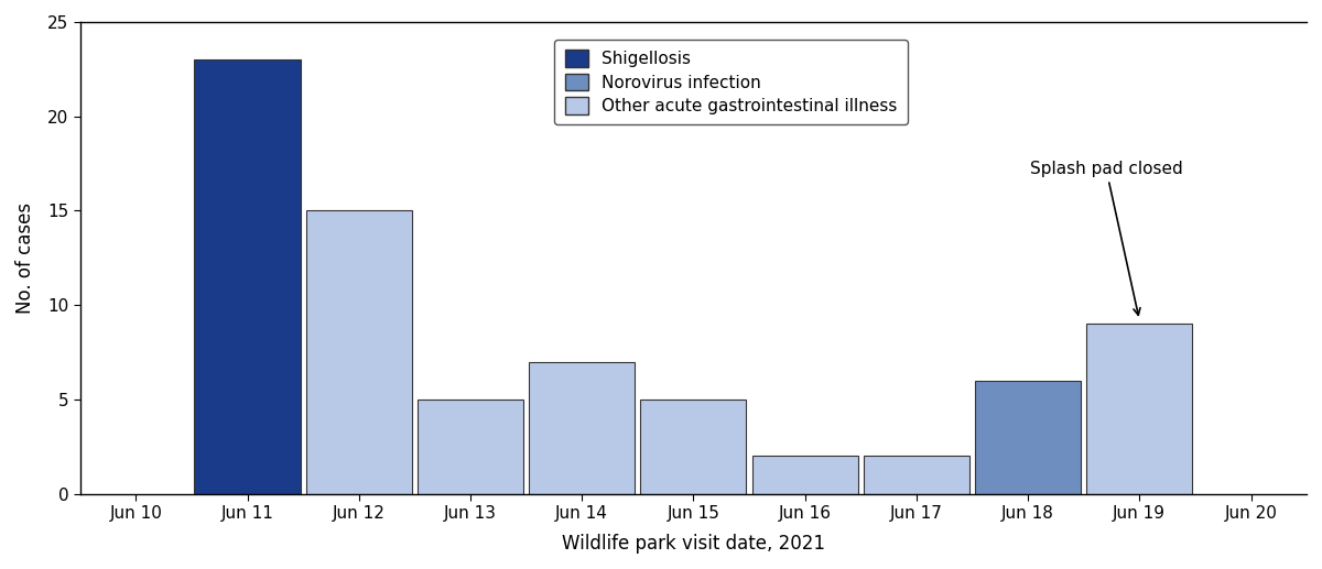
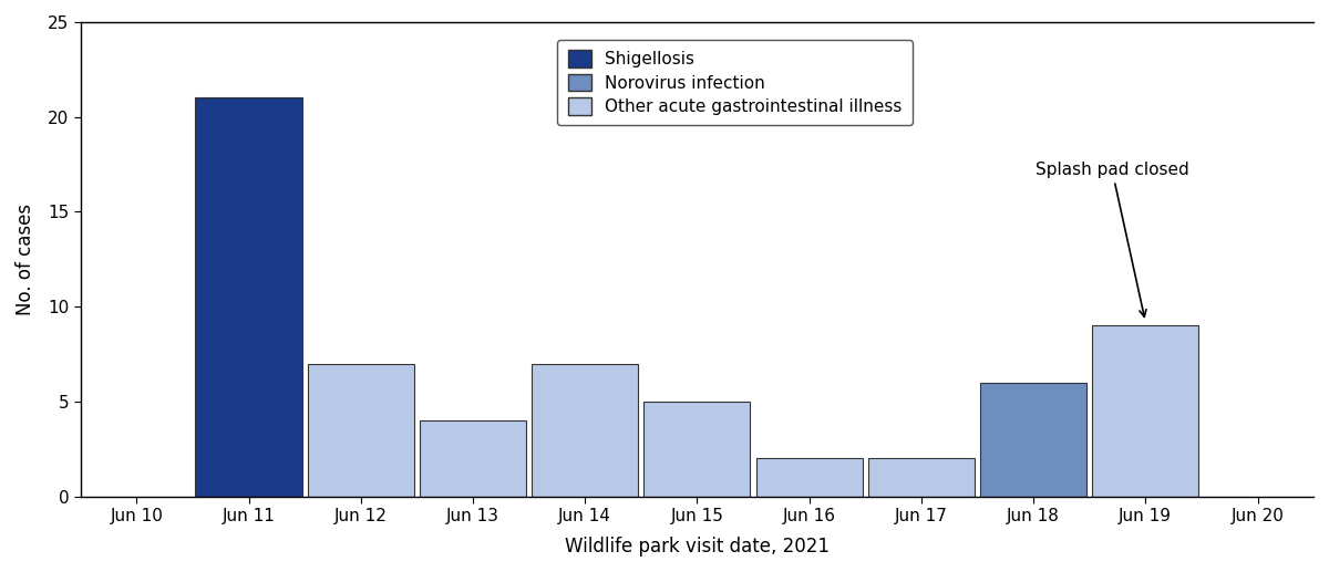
Jun 11: 23 -> 21
Jun 12: 15 -> 7
Jun 13: 5 -> 4
